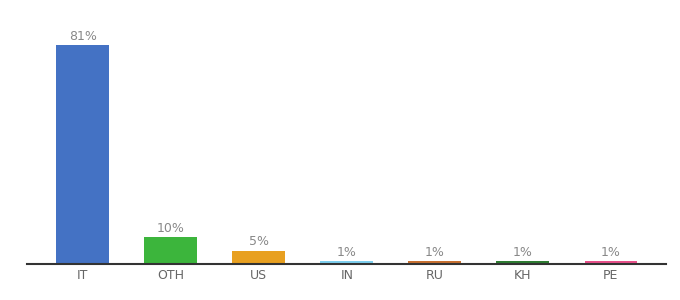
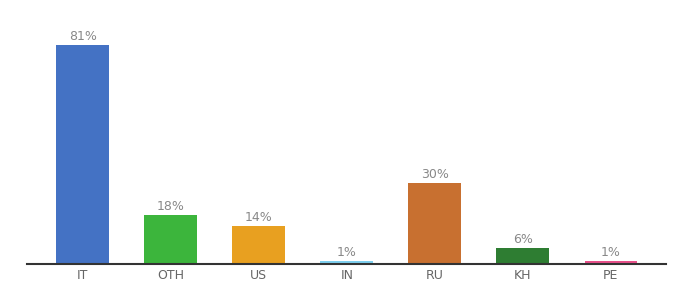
OTH: 10% -> 18%
US: 5% -> 14%
RU: 1% -> 30%
KH: 1% -> 6%
